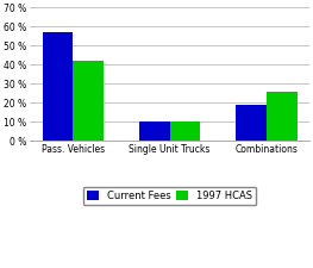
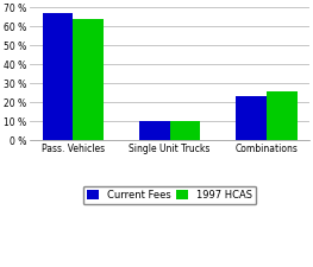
Current Fees/Pass. Vehicles: 57 % -> 67 %
1997 HCAS/Pass. Vehicles: 42 % -> 64 %
Current Fees/Combinations: 19 % -> 23 %
